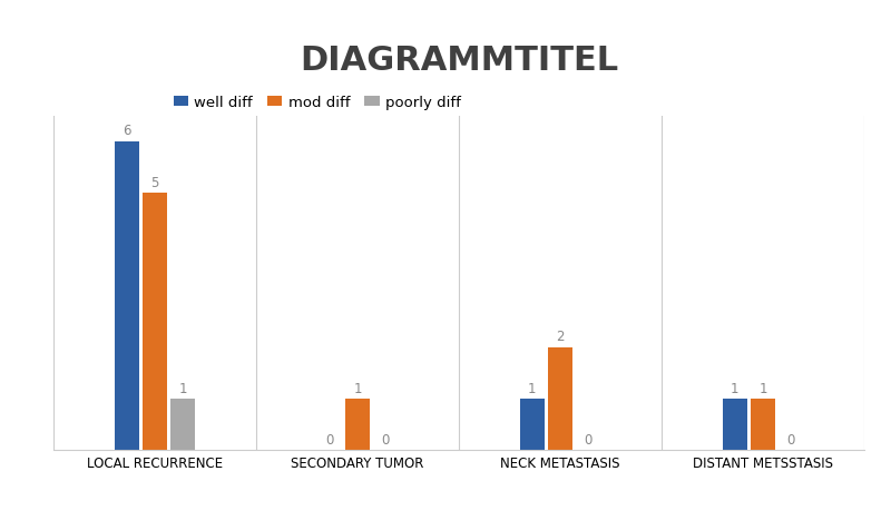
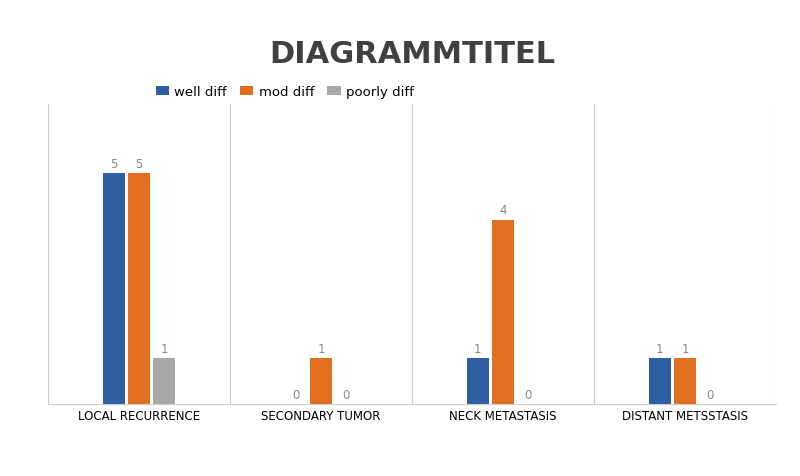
well diff/LOCAL RECURRENCE: 6 -> 5
mod diff/NECK METASTASIS: 2 -> 4
